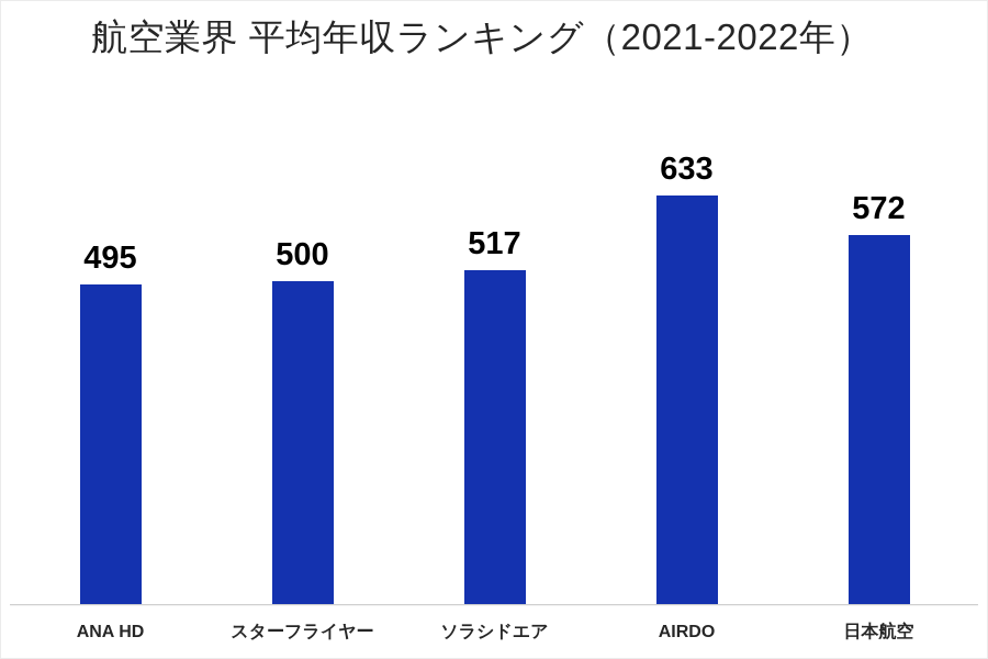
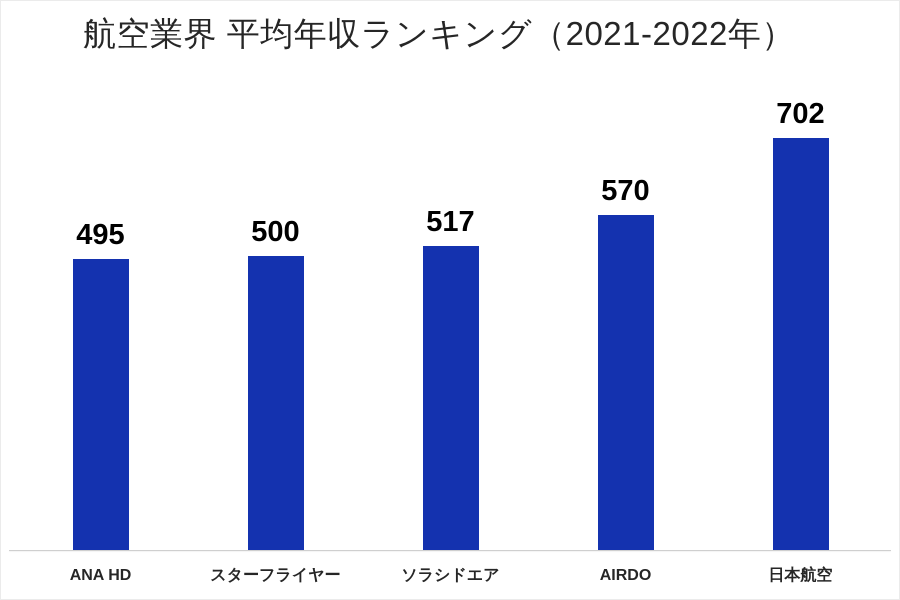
AIRDO: 633 -> 570
日本航空: 572 -> 702
